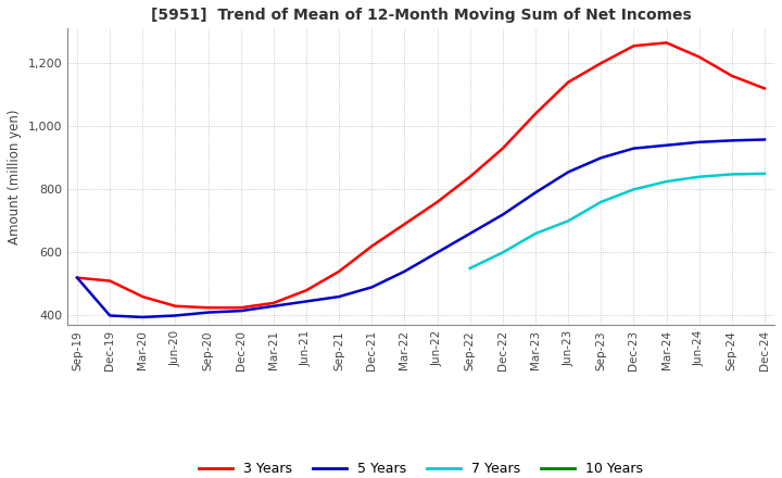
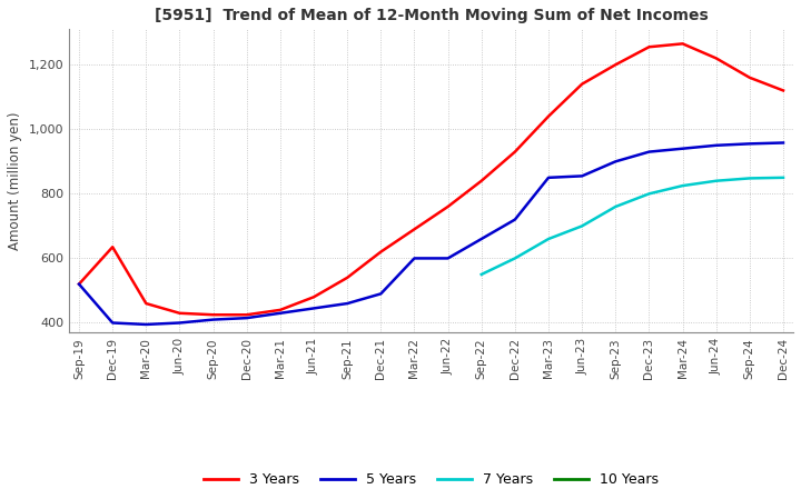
3 Years/Dec-19: 510 -> 635
5 Years/Mar-22: 540 -> 600
5 Years/Mar-23: 790 -> 850
